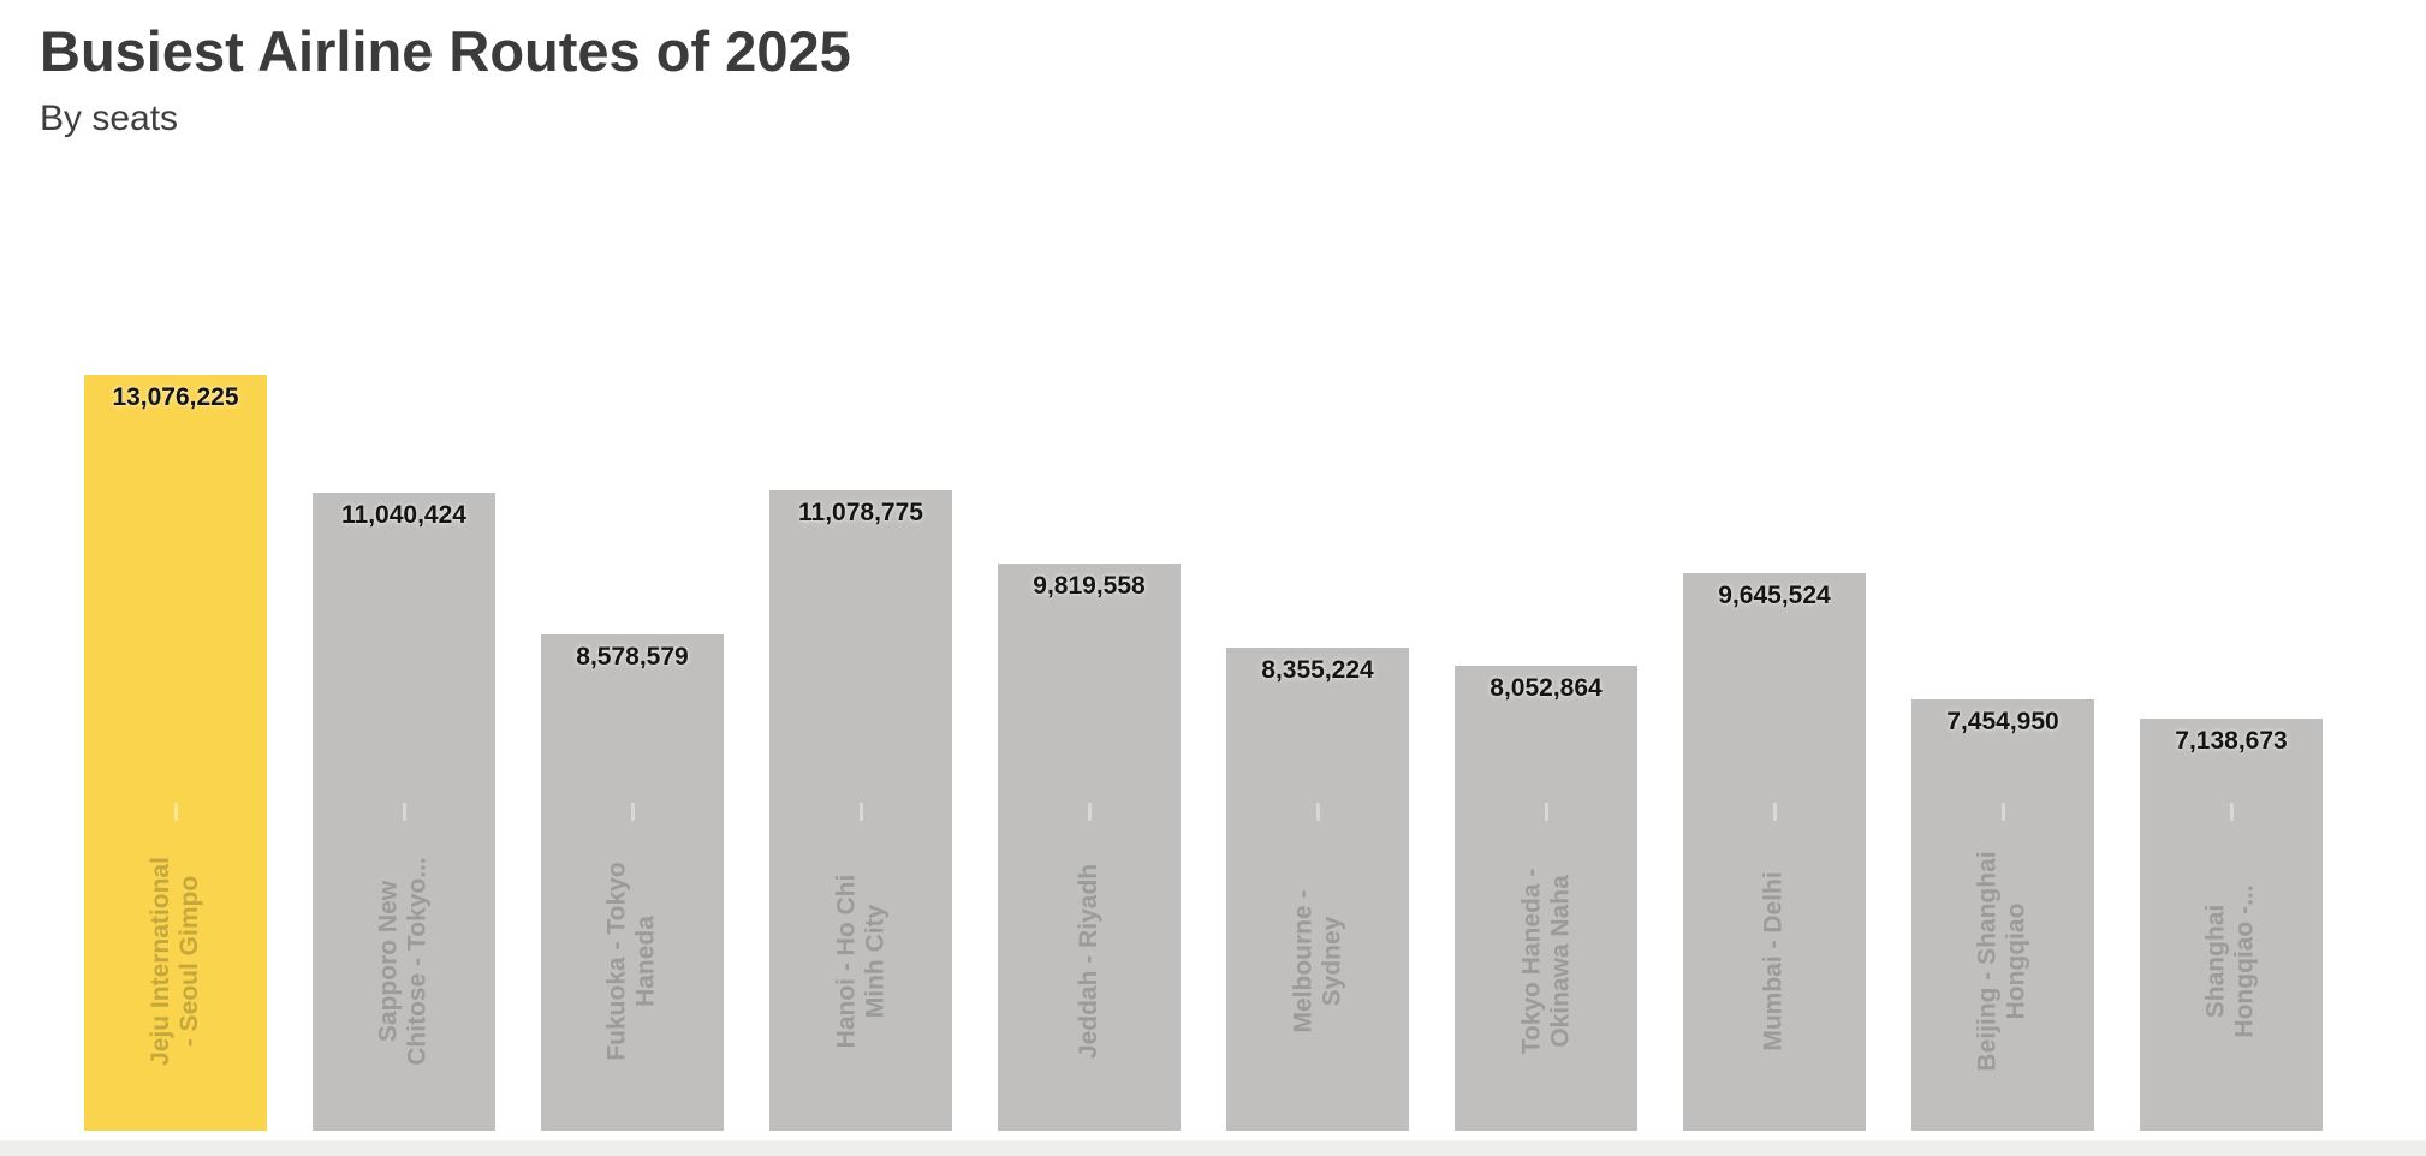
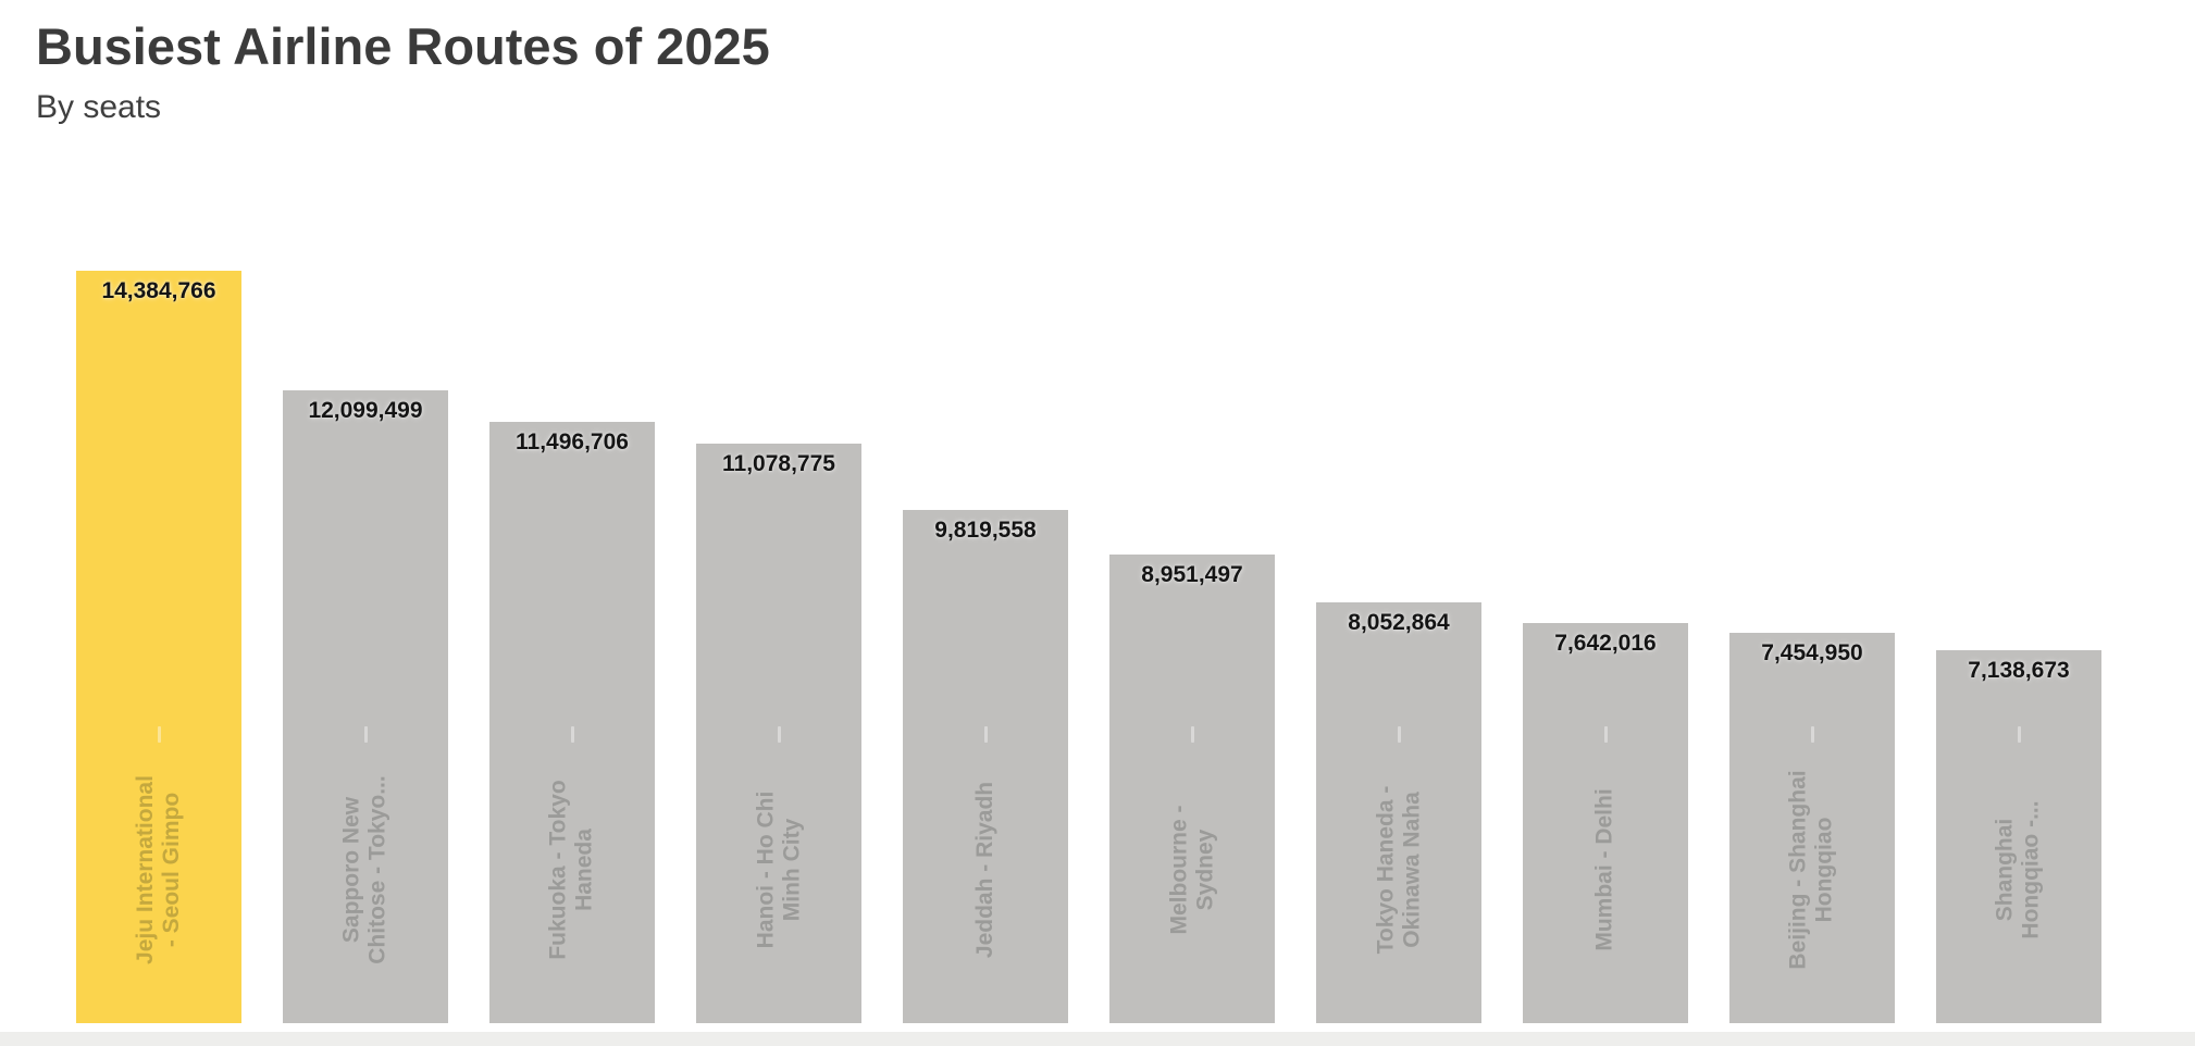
Jeju International - Seoul Gimpo: 13,076,225 -> 14,384,766
Sapporo New Chitose - Tokyo...: 11,040,424 -> 12,099,499
Fukuoka - Tokyo Haneda: 8,578,579 -> 11,496,706
Melbourne - Sydney: 8,355,224 -> 8,951,497
Mumbai - Delhi: 9,645,524 -> 7,642,016
